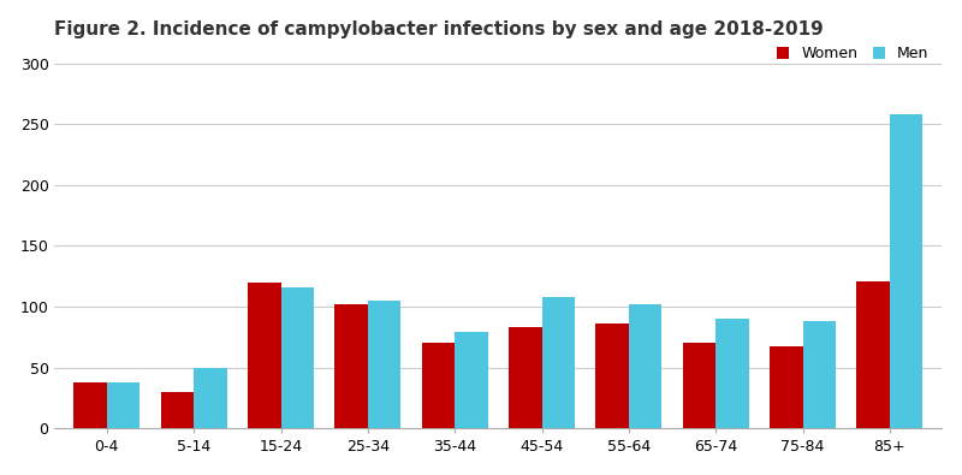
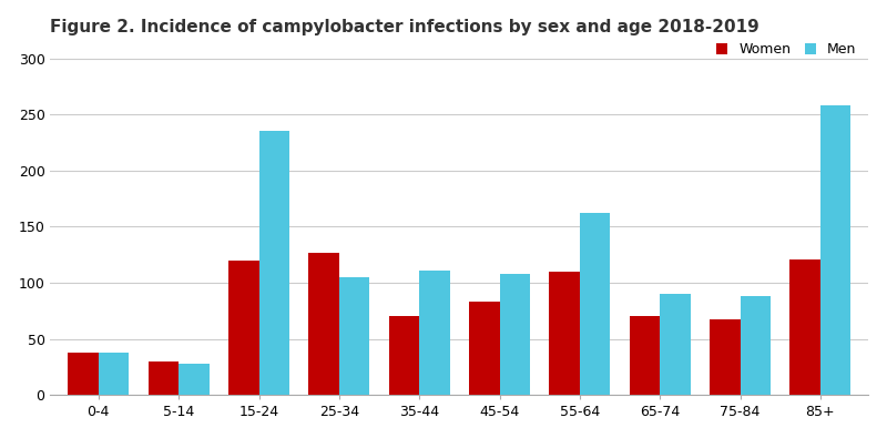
Men/5-14: 50 -> 28
Men/15-24: 116 -> 235
Women/25-34: 102 -> 127
Men/35-44: 79 -> 111
Women/55-64: 86 -> 110
Men/55-64: 102 -> 162
